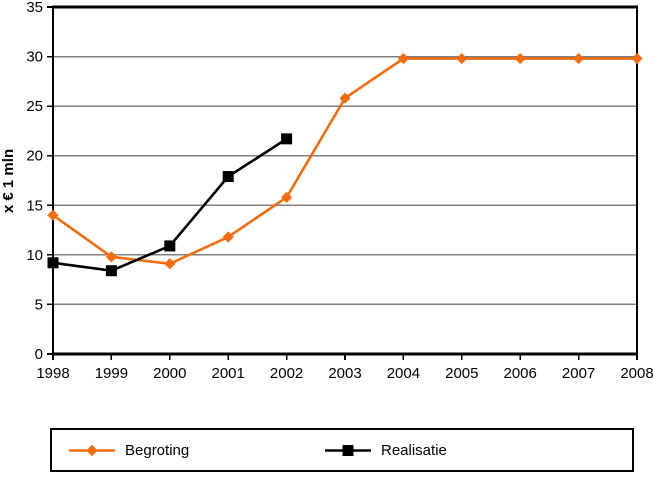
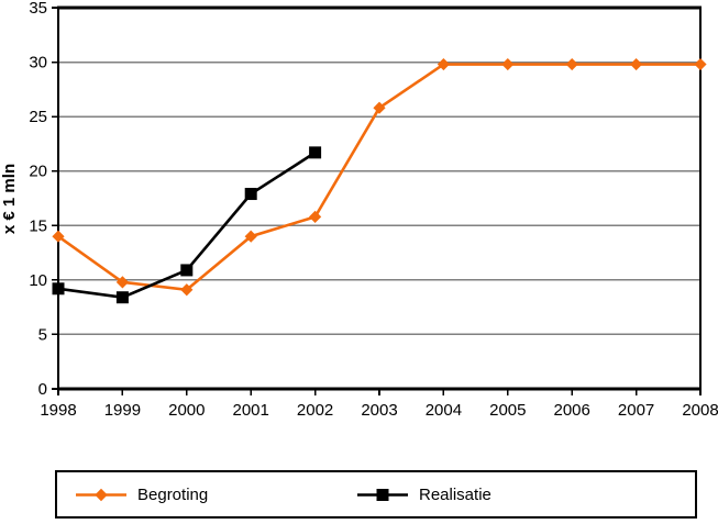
Begroting/2001: 12 -> 14
